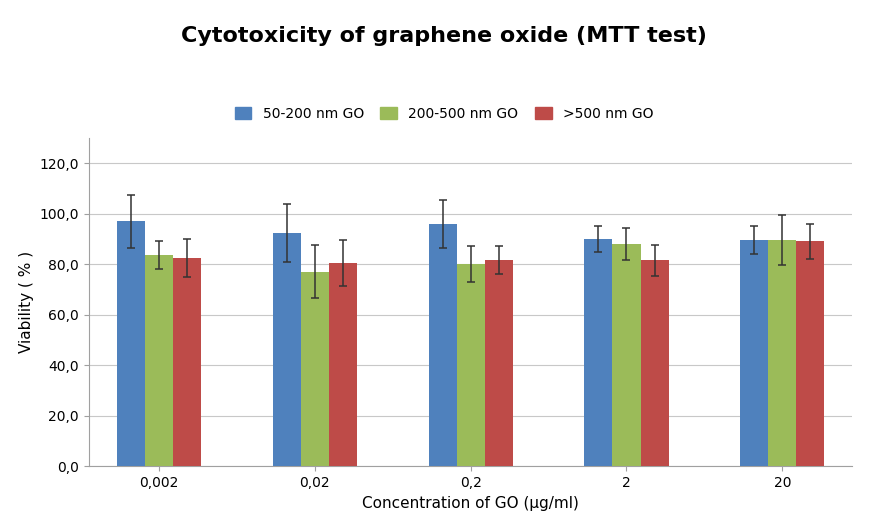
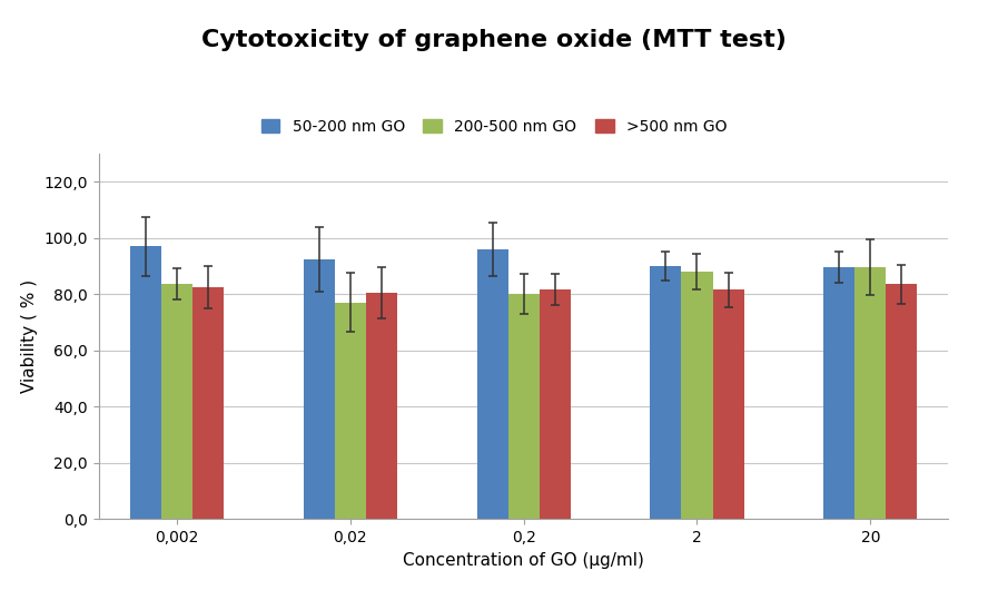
>500 nm GO/20: 89,0 -> 83,5
